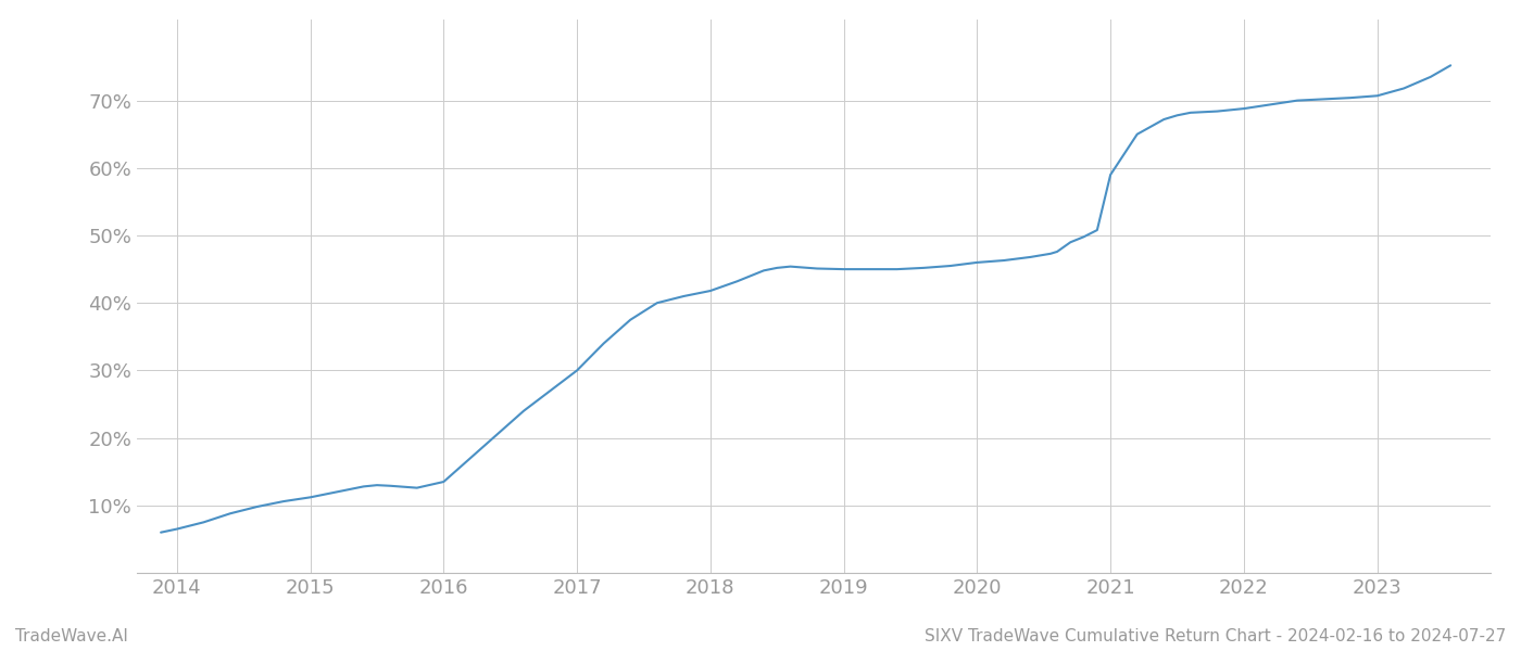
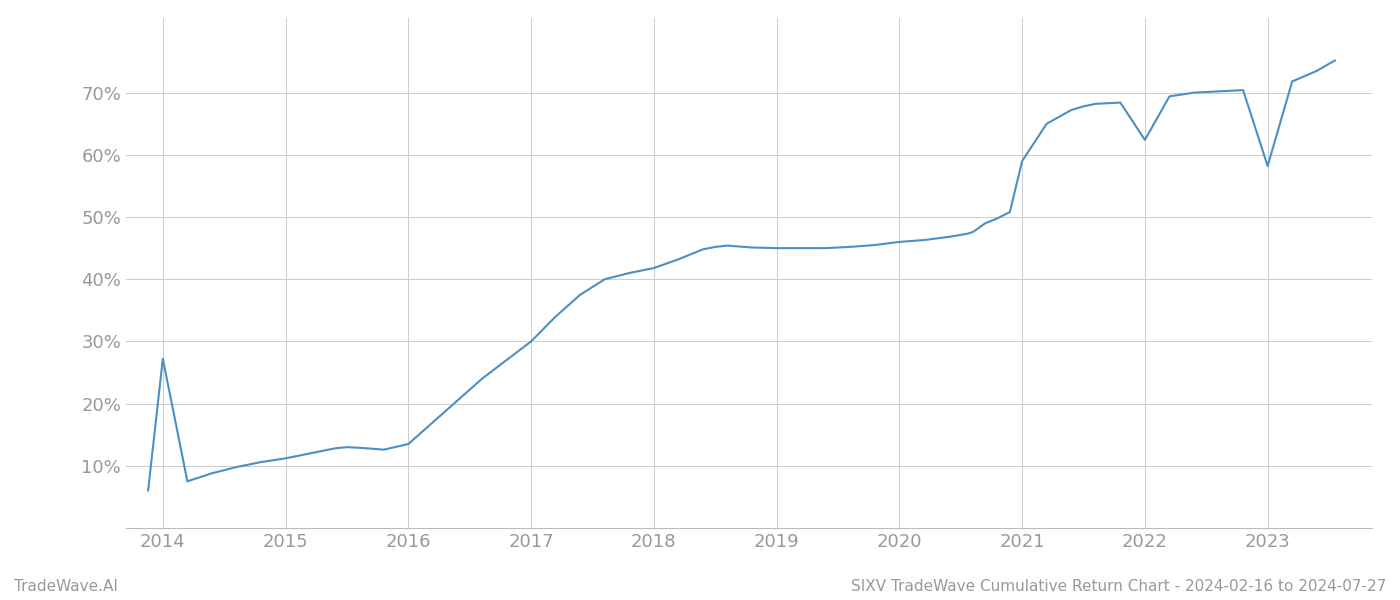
2014: 6.5% -> 27.2%
2022: 68.8% -> 62.4%
2023: 70.7% -> 58.2%
